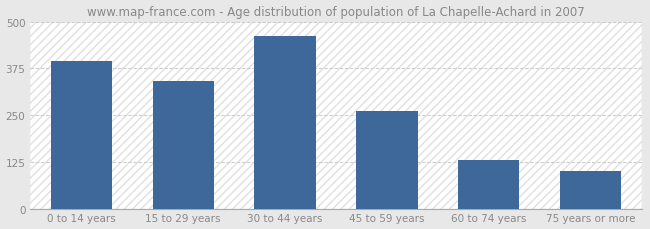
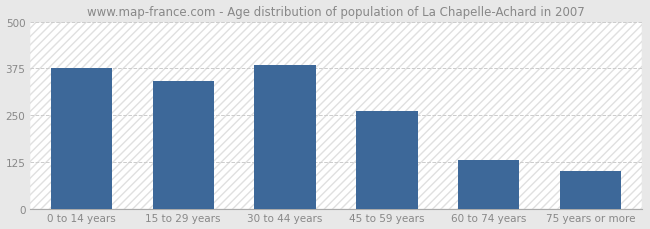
0 to 14 years: 395 -> 375
30 to 44 years: 460 -> 385
